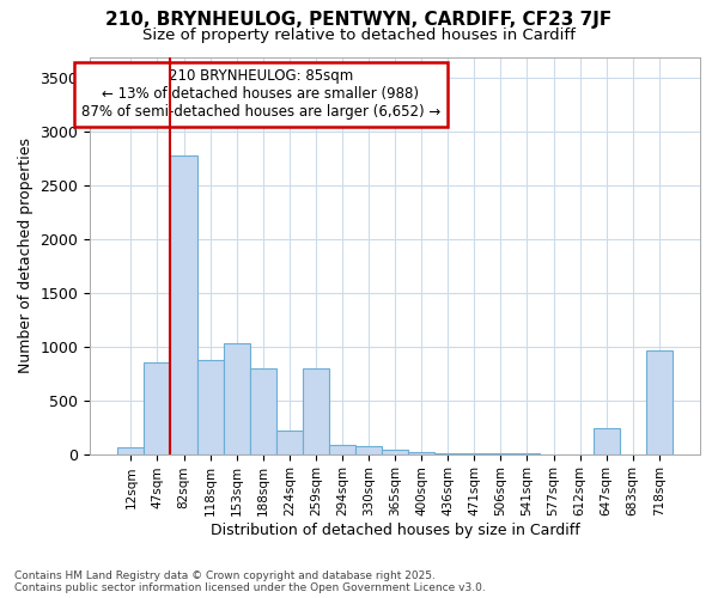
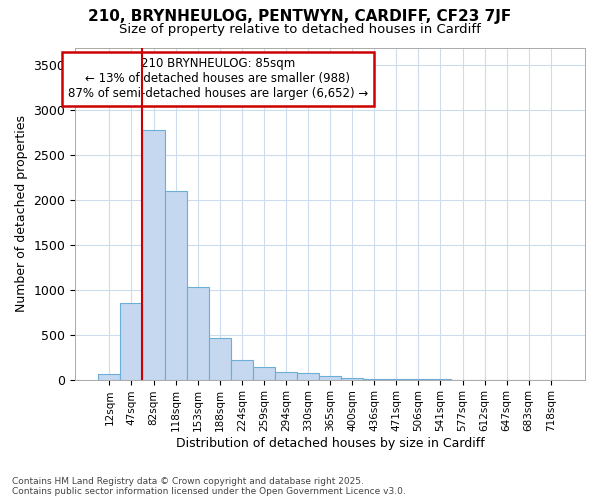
118sqm: 880 -> 2100
188sqm: 800 -> 460
259sqm: 800 -> 140
647sqm: 240 -> 0
718sqm: 960 -> 0
